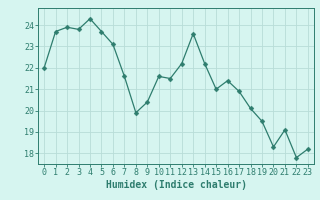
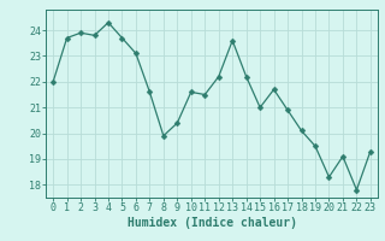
16: 21.4 -> 21.7
23: 18.2 -> 19.3
